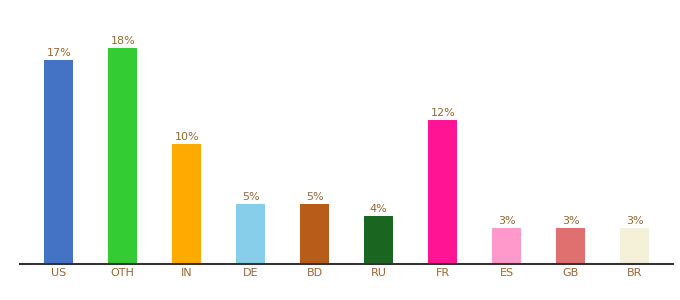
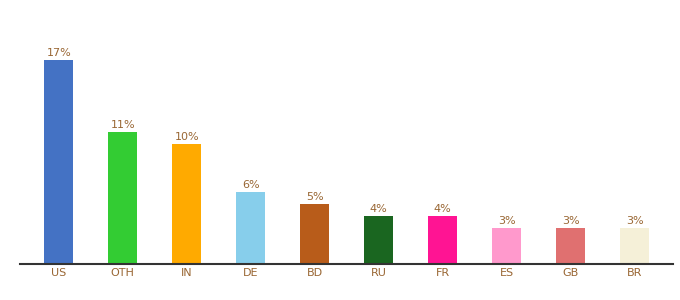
OTH: 18% -> 11%
DE: 5% -> 6%
FR: 12% -> 4%
